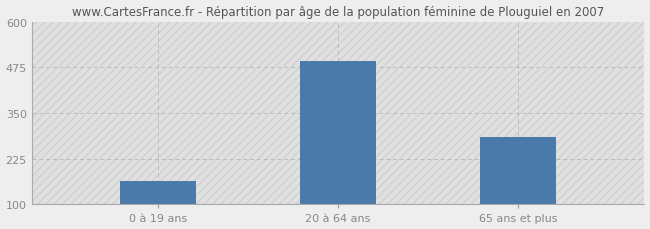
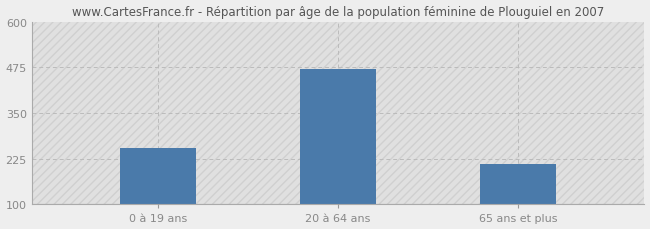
0 à 19 ans: 165 -> 255
20 à 64 ans: 493 -> 470
65 ans et plus: 285 -> 210
